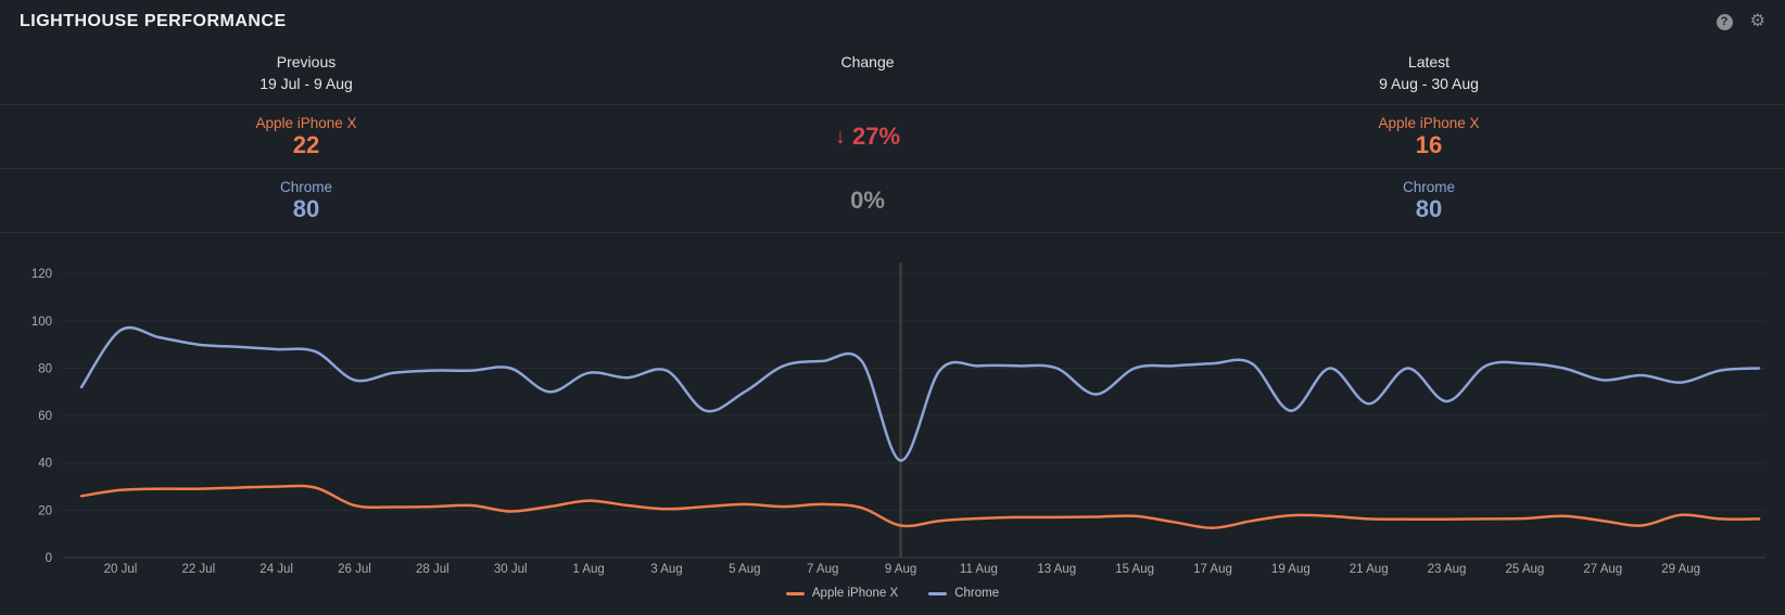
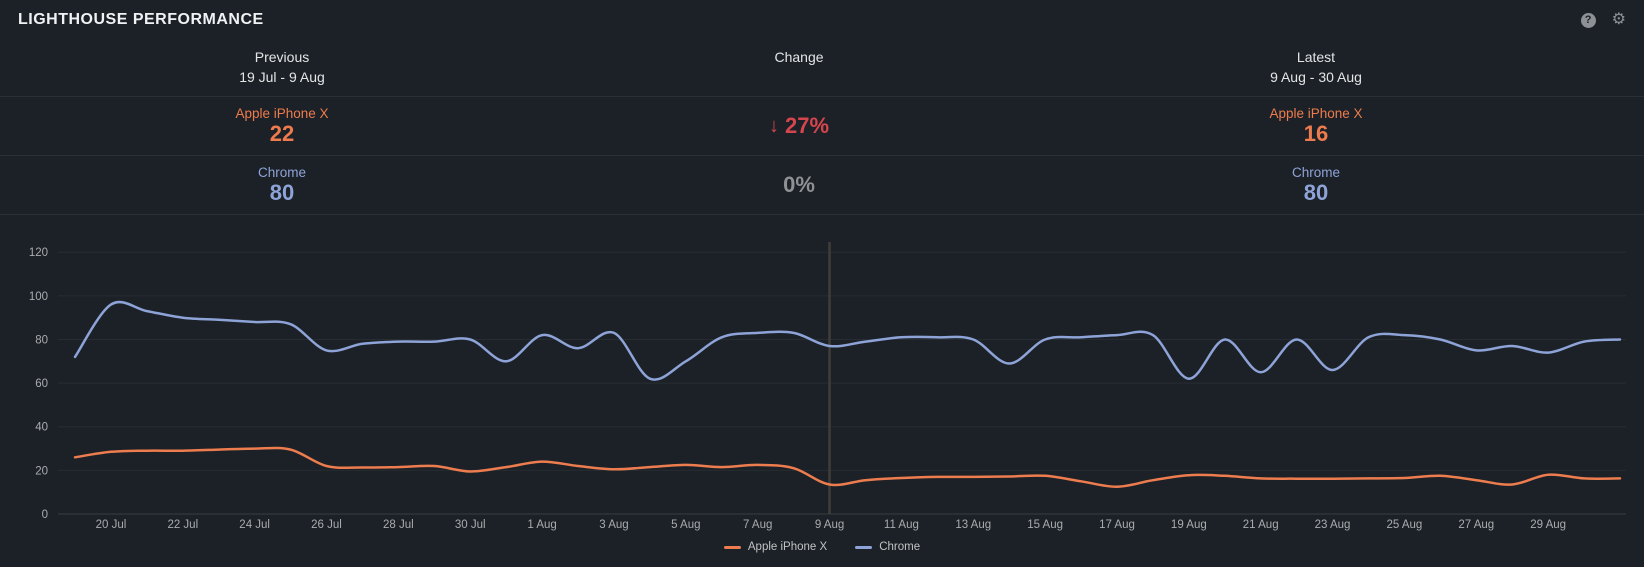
Chrome/1 Aug: 78 -> 82
Chrome/3 Aug: 79 -> 83
Chrome/9 Aug: 41 -> 77
